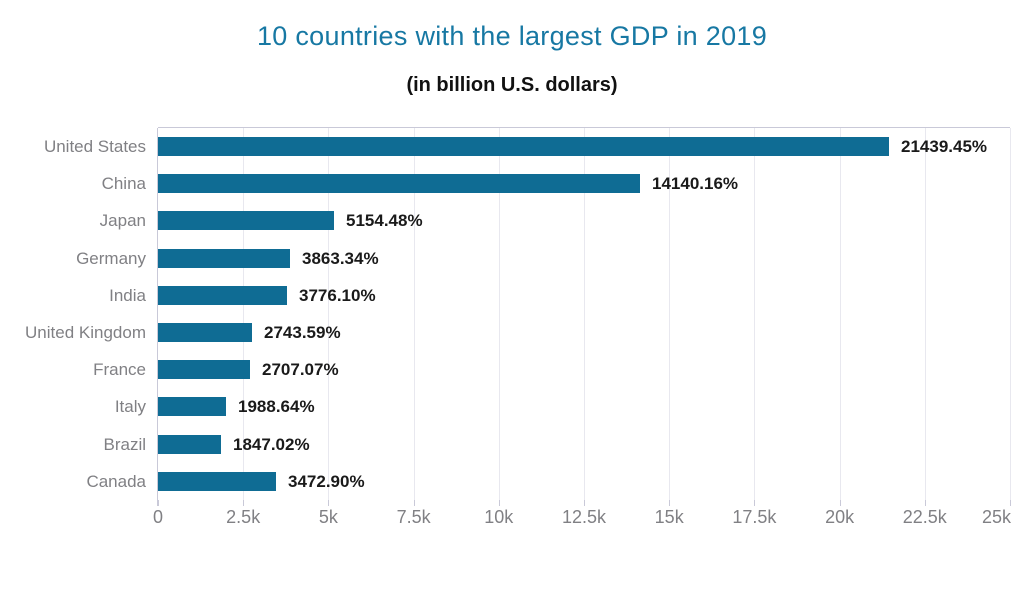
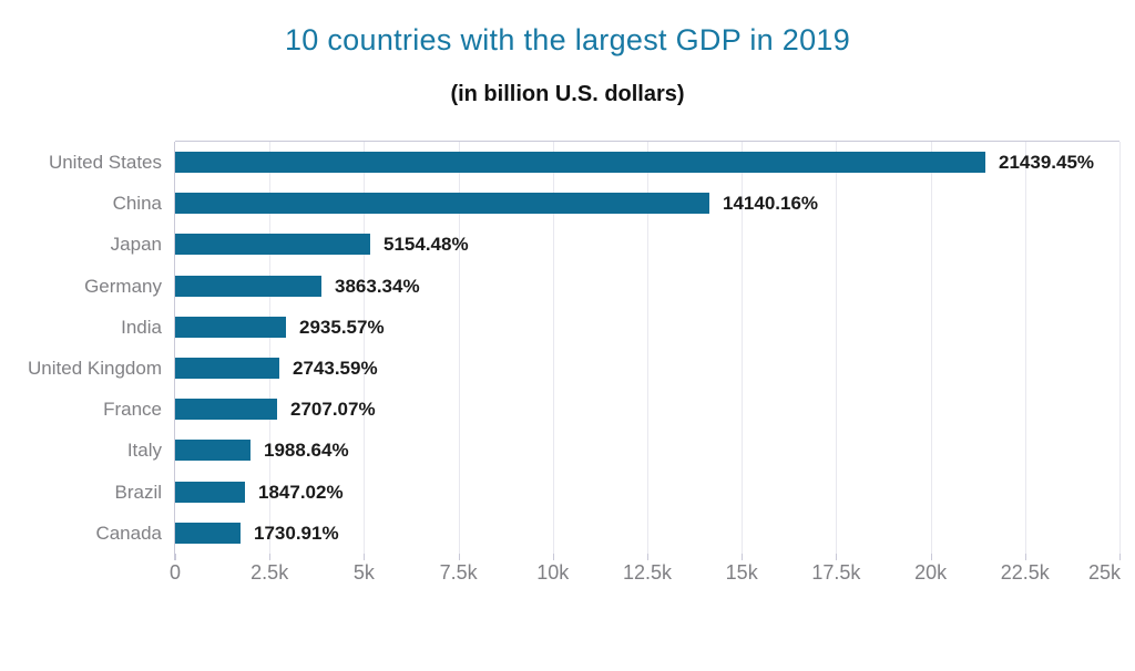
India: 3776.10% -> 2935.57%
Canada: 3472.90% -> 1730.91%
